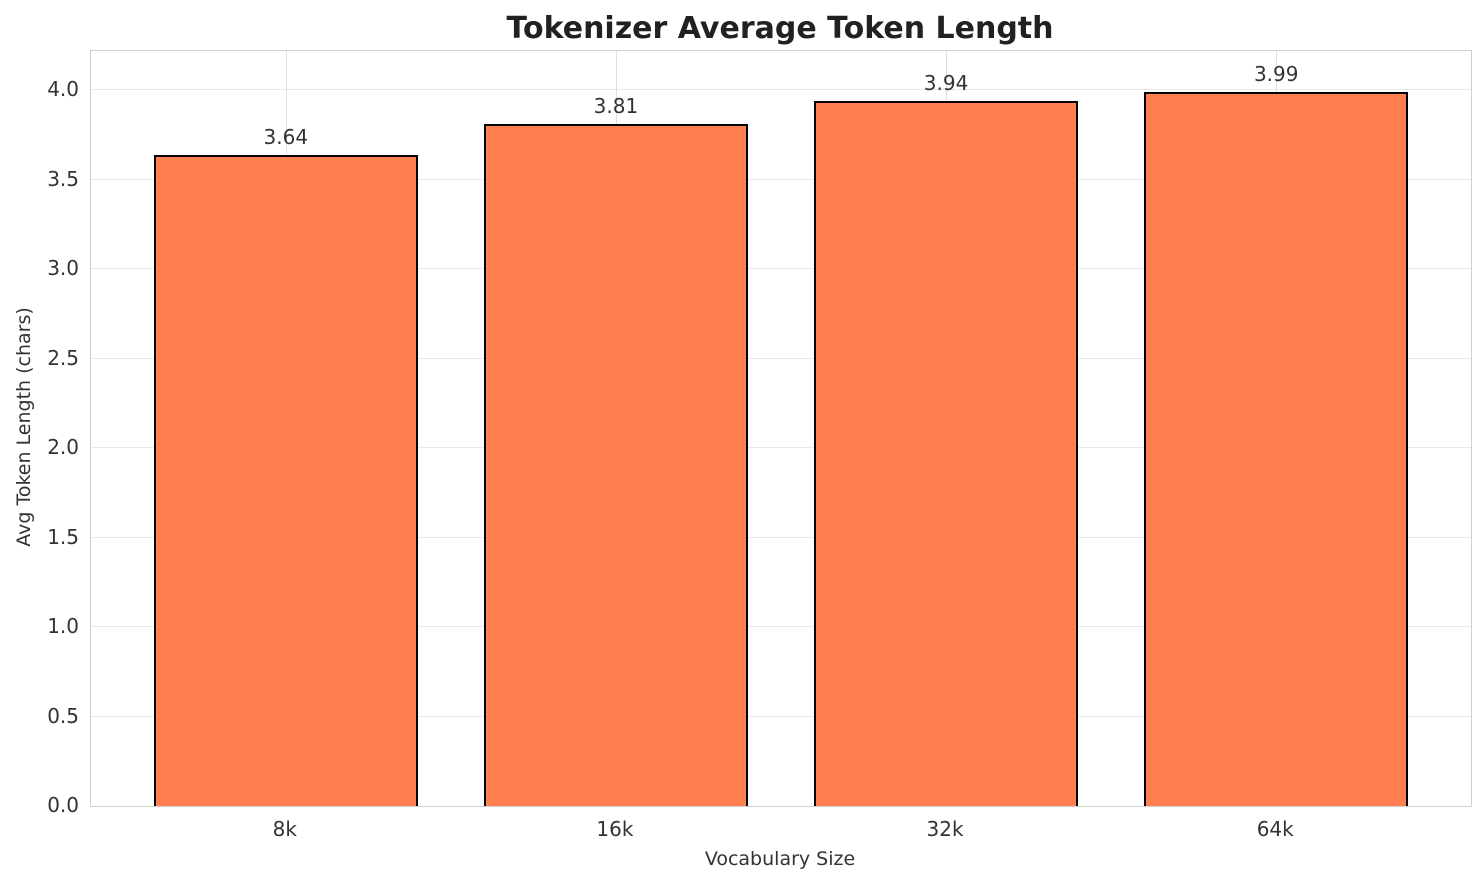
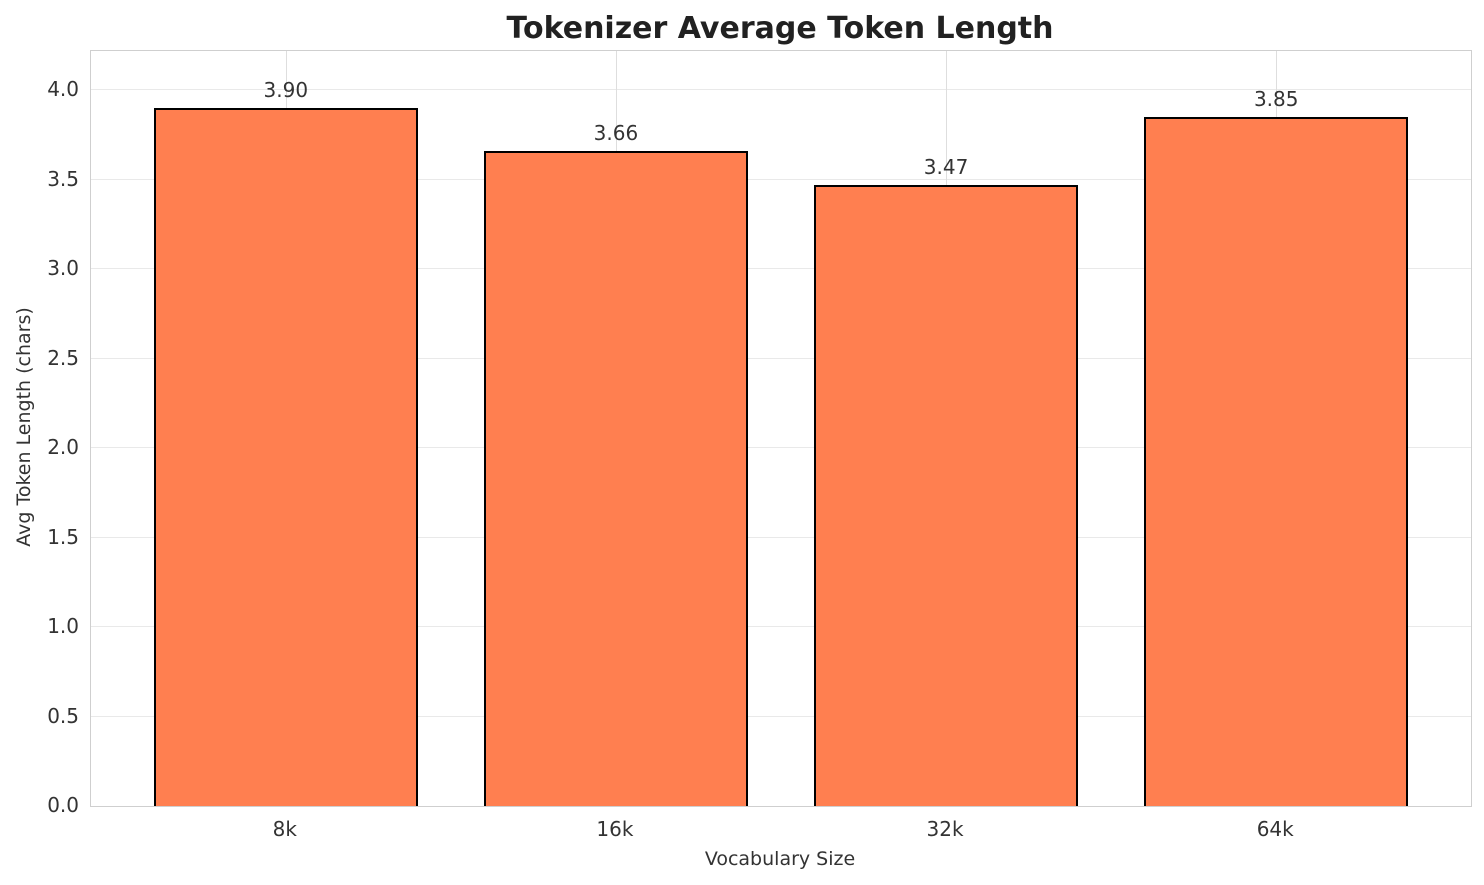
8k: 3.64 -> 3.90
16k: 3.81 -> 3.66
32k: 3.94 -> 3.47
64k: 3.99 -> 3.85
